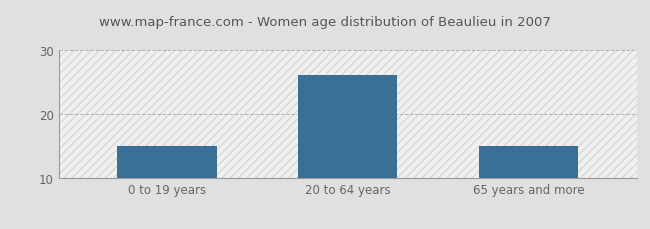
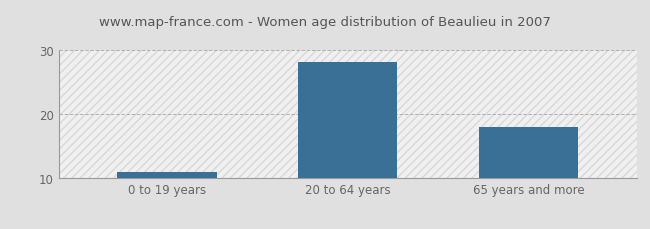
0 to 19 years: 15 -> 11
20 to 64 years: 26 -> 28
65 years and more: 15 -> 18
